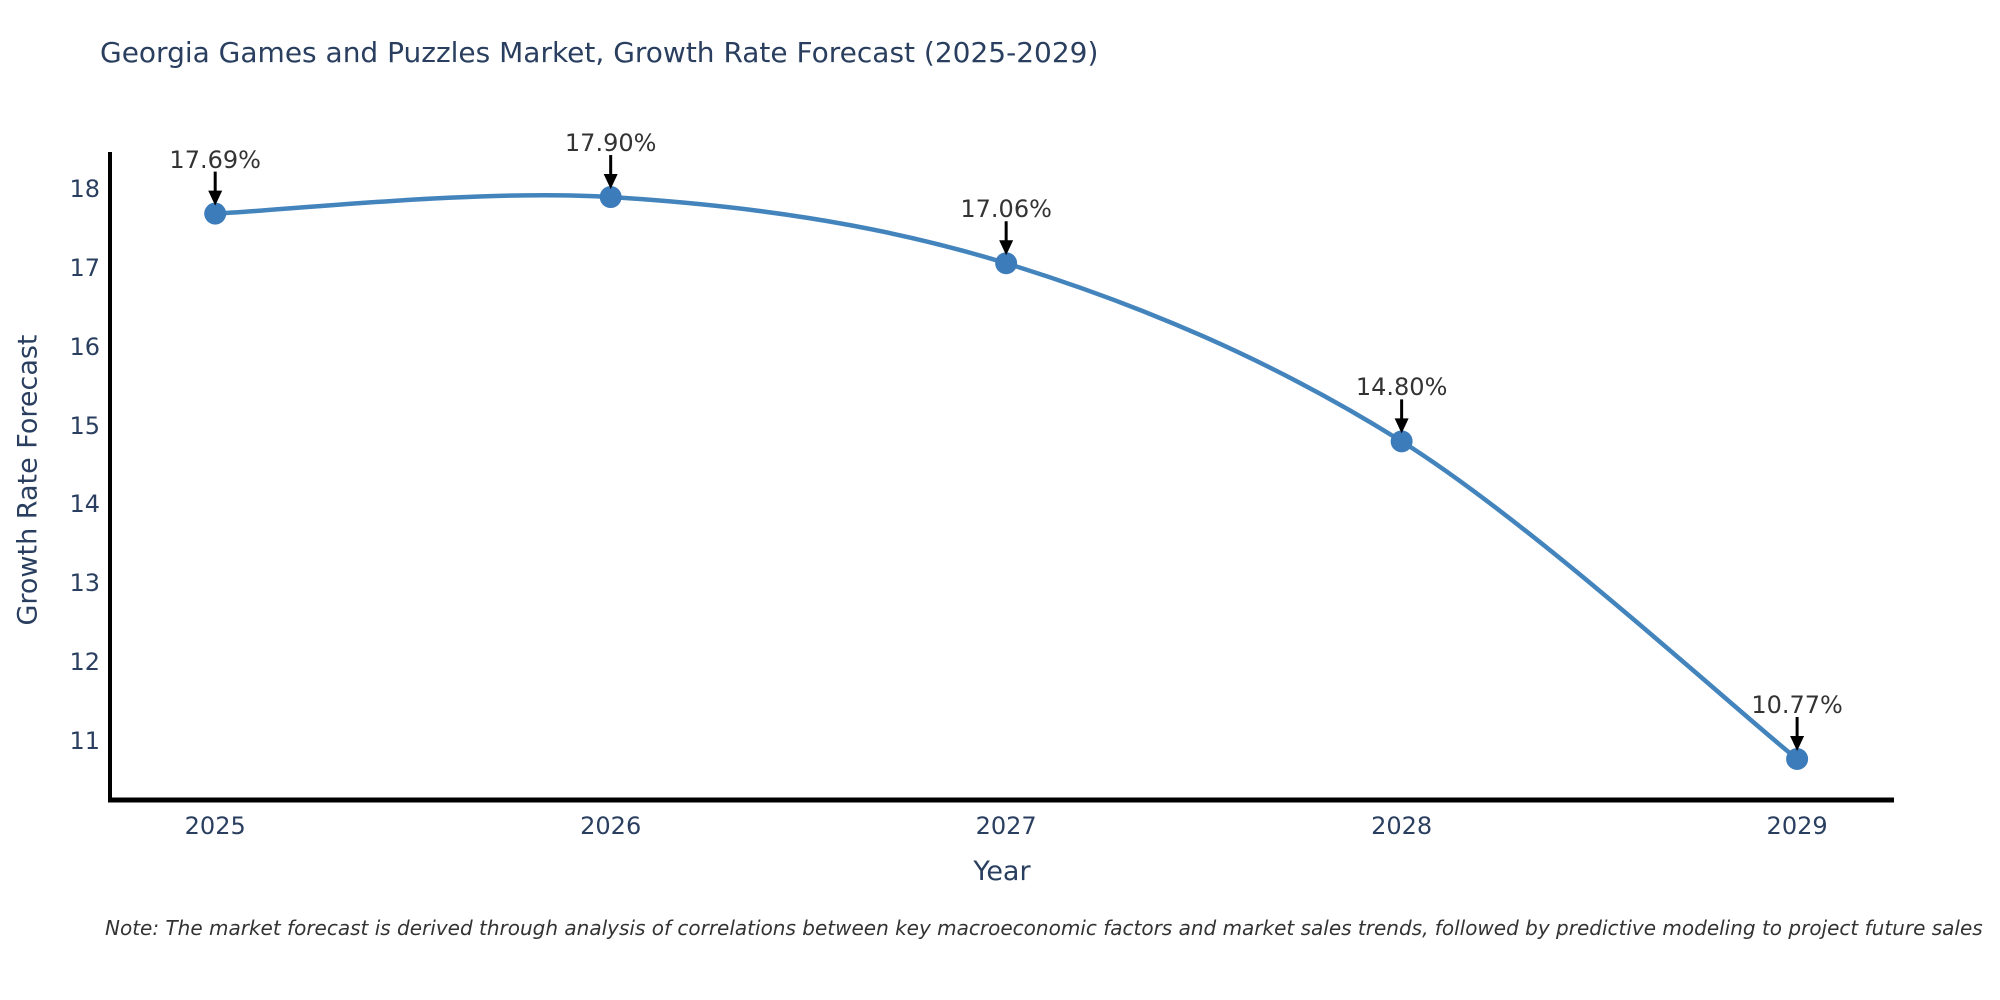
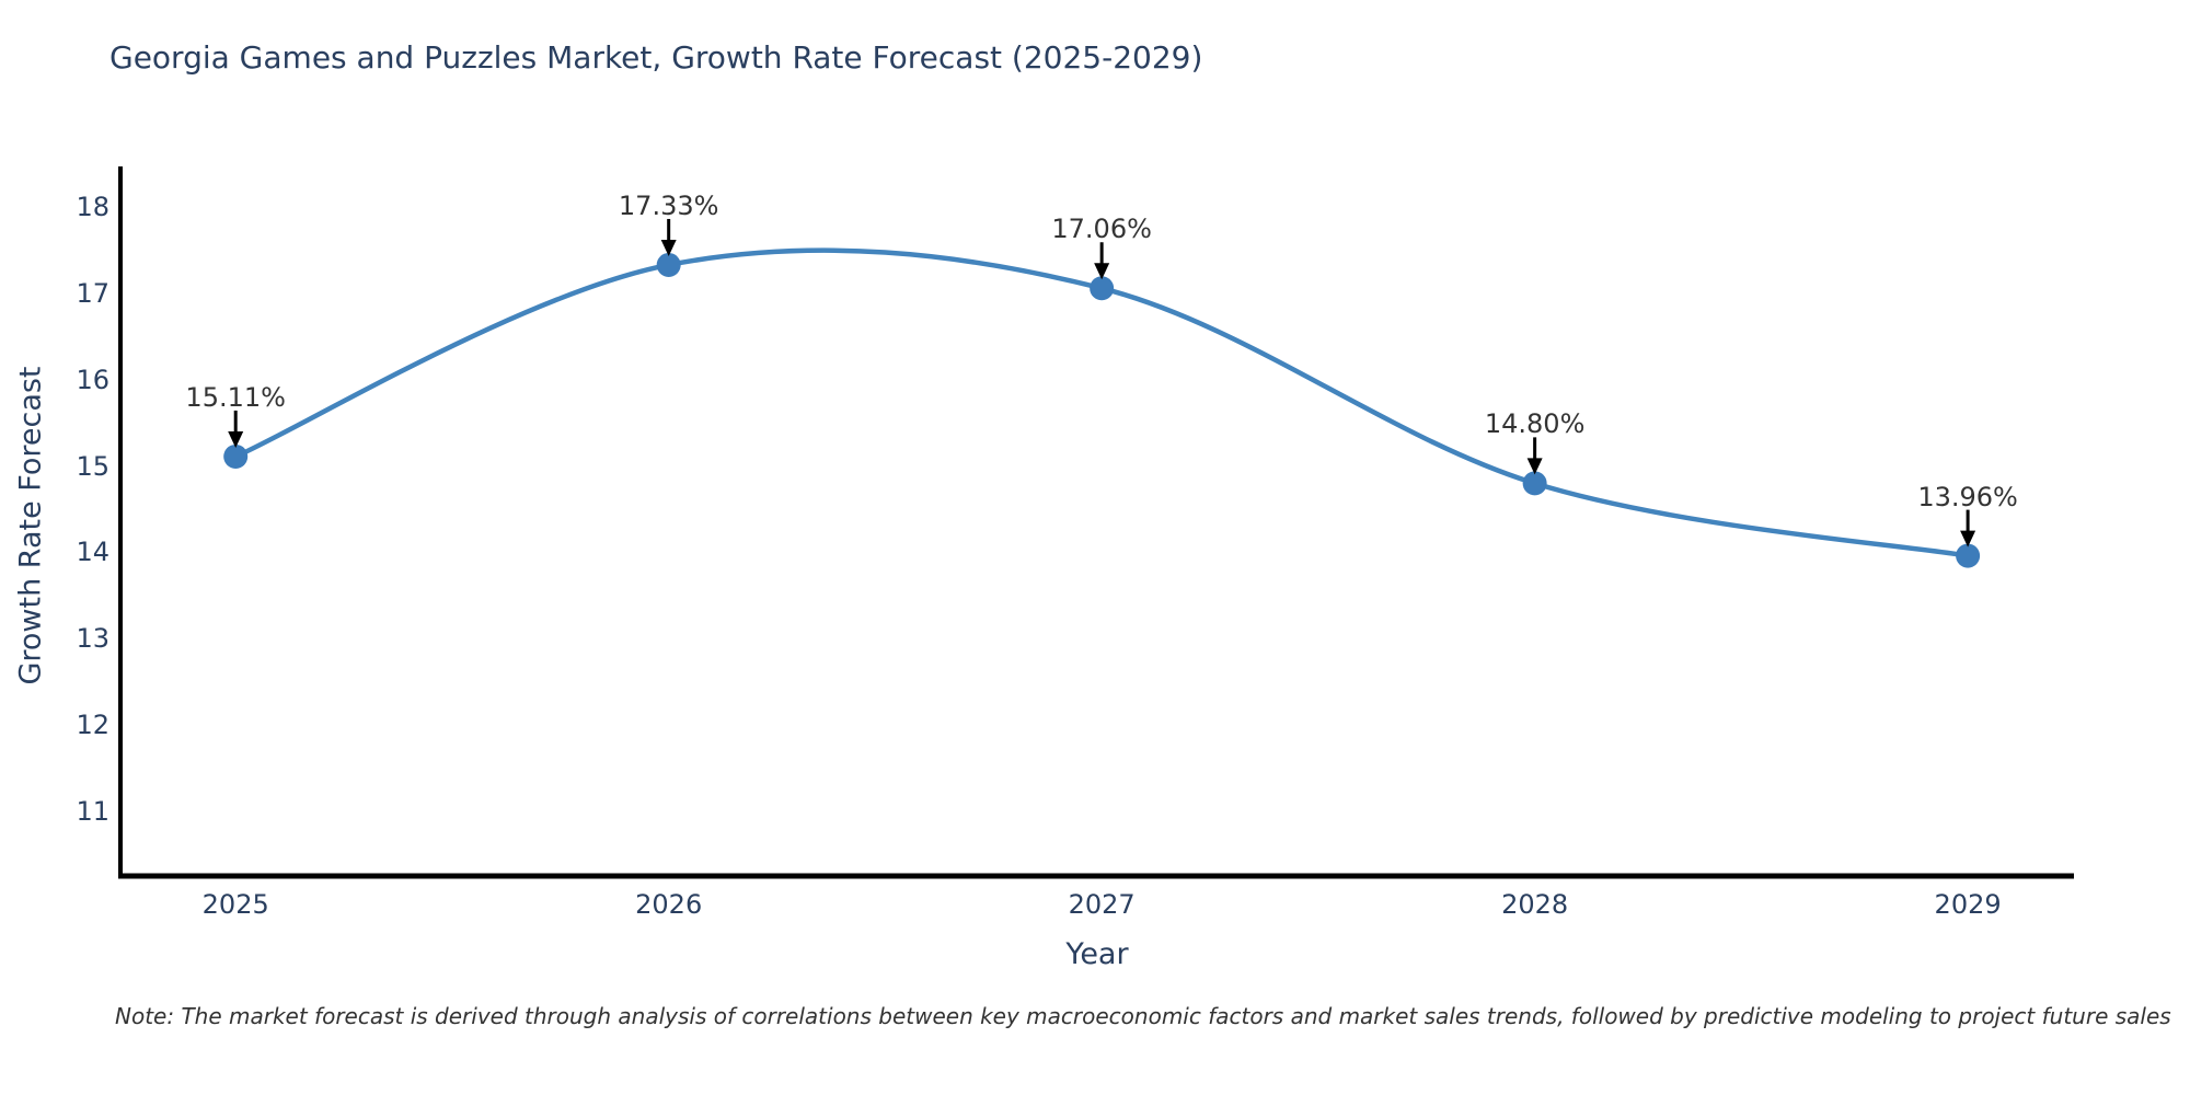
2025: 17.69% -> 15.11%
2026: 17.90% -> 17.33%
2029: 10.77% -> 13.96%
